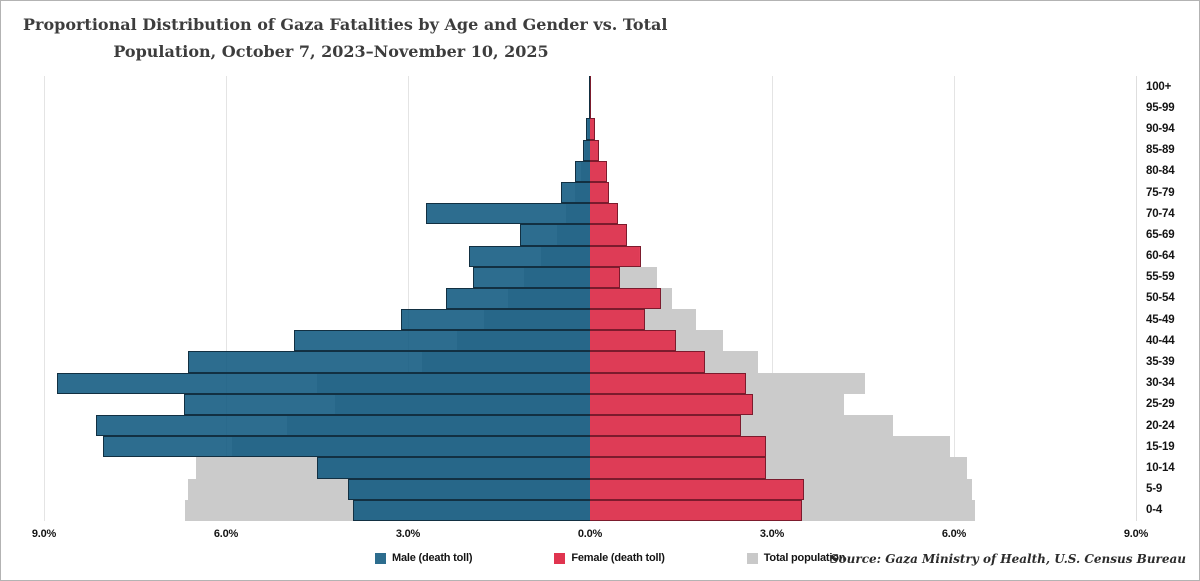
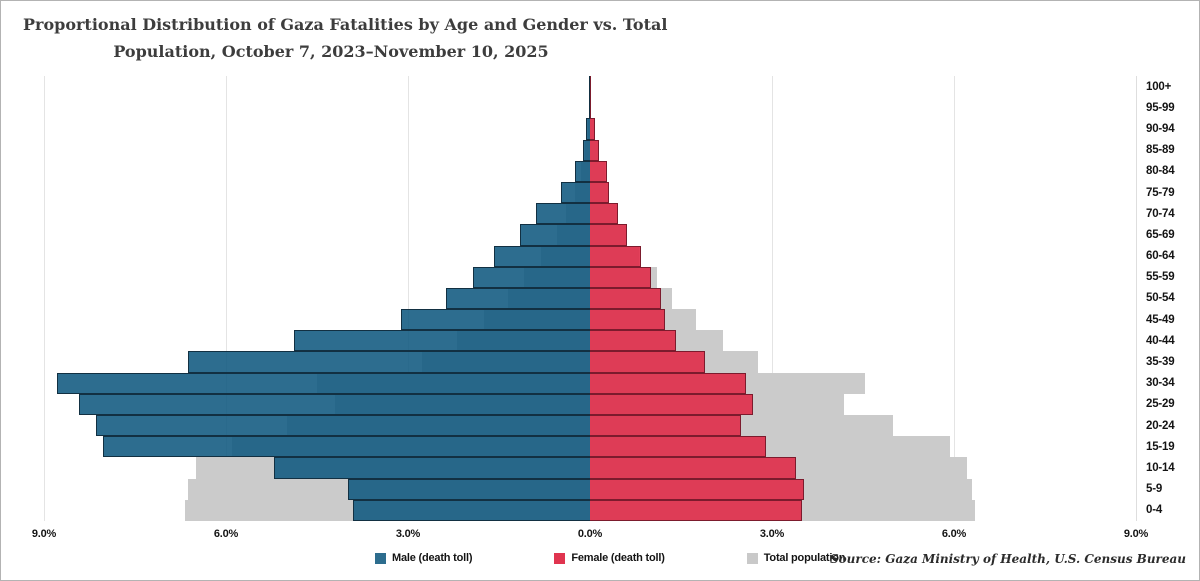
Male (death toll)/70-74: 2.7% -> 0.9%
Male (death toll)/60-64: 2.0% -> 1.6%
Female (death toll)/55-59: 0.5% -> 1.0%
Female (death toll)/45-49: 0.9% -> 1.2%
Male (death toll)/25-29: 6.7% -> 8.4%
Male (death toll)/10-14: 4.5% -> 5.2%
Female (death toll)/10-14: 2.9% -> 3.4%
